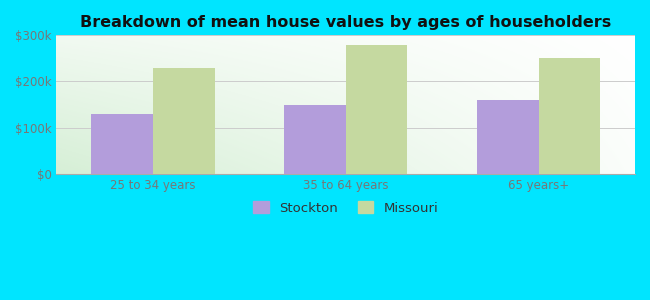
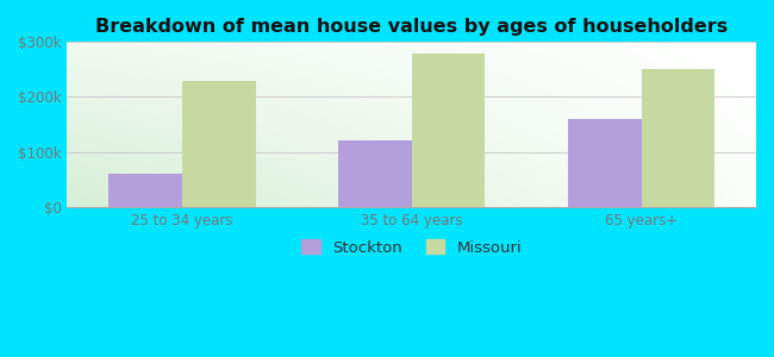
Stockton/25 to 34 years: $130k -> $60k
Stockton/35 to 64 years: $150k -> $120k
